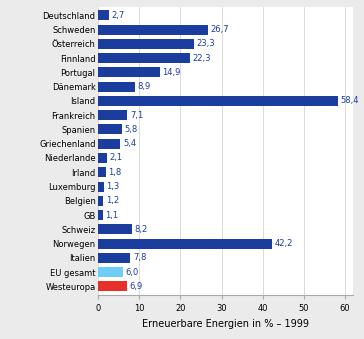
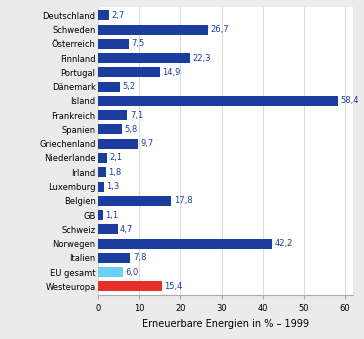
Österreich: 23,3 -> 7,5
Dänemark: 8,9 -> 5,2
Griechenland: 5,4 -> 9,7
Belgien: 1,2 -> 17,8
Schweiz: 8,2 -> 4,7
Westeuropa: 6,9 -> 15,4
